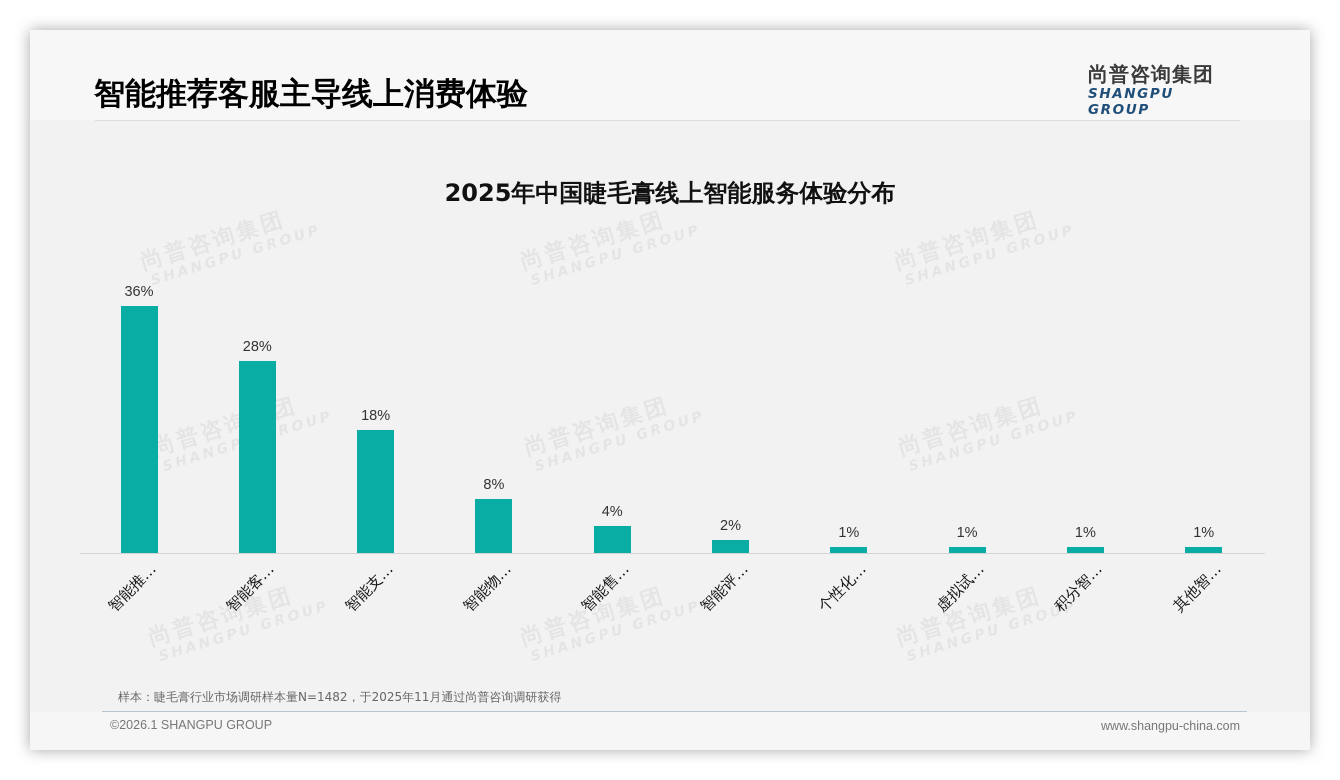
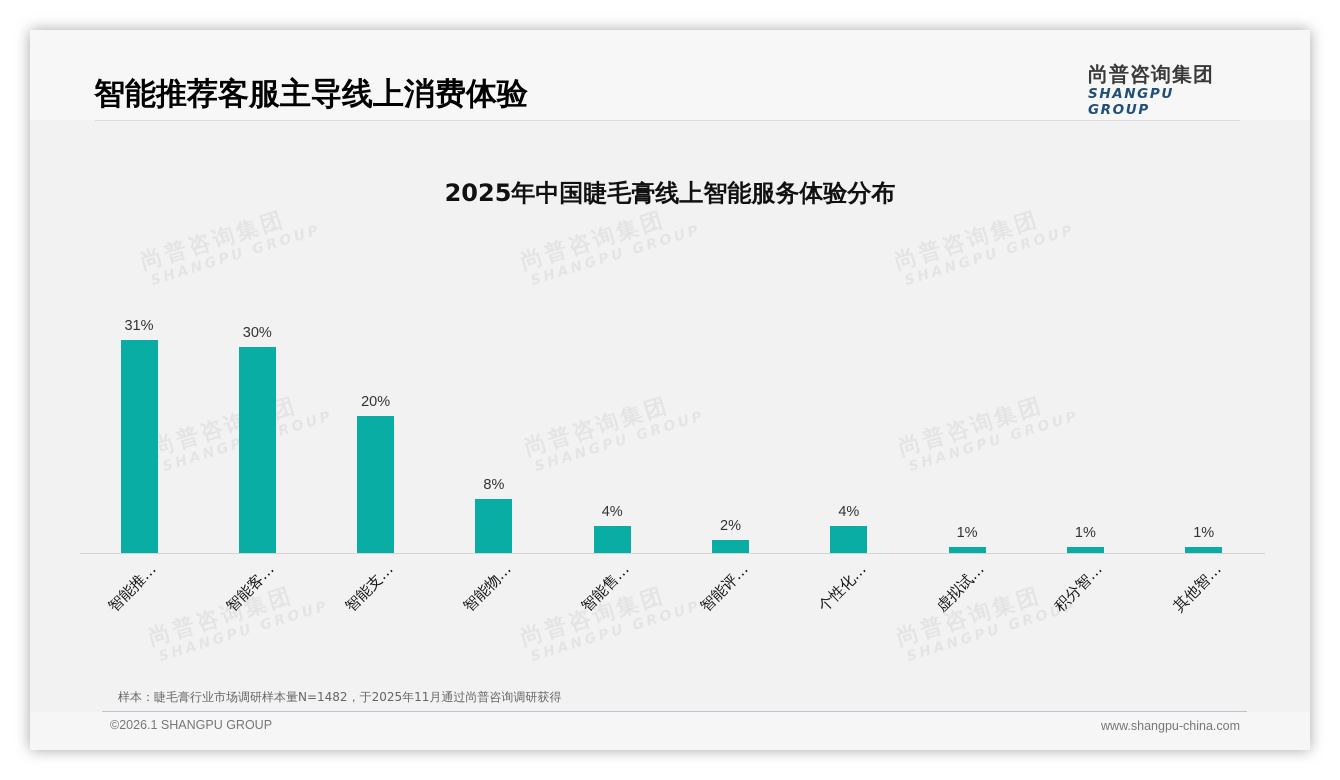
智能推…: 36% -> 31%
智能客…: 28% -> 30%
智能支…: 18% -> 20%
个性化…: 1% -> 4%
